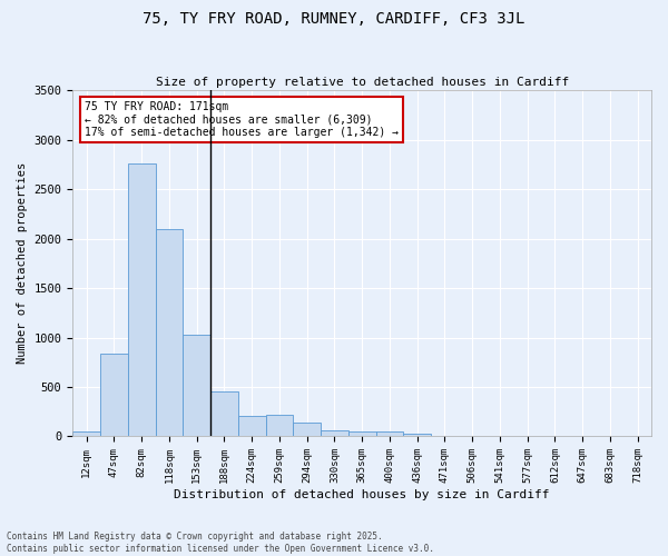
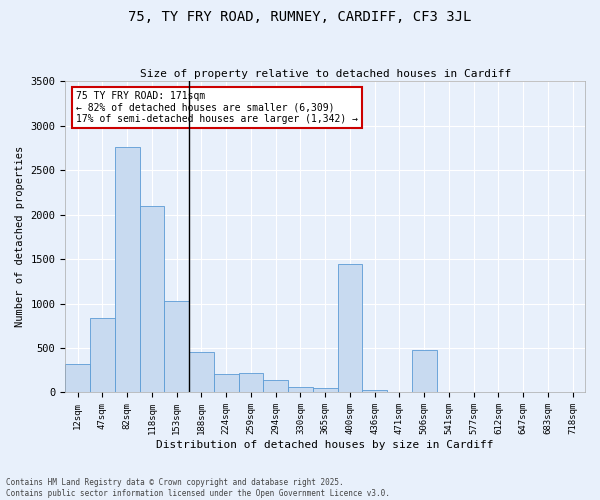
12sqm: 60 -> 320
400sqm: 40 -> 1440
506sqm: 0 -> 480
